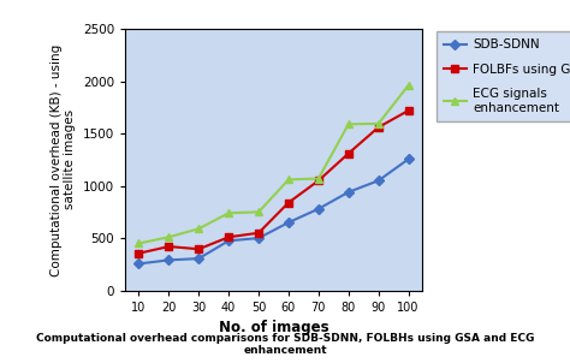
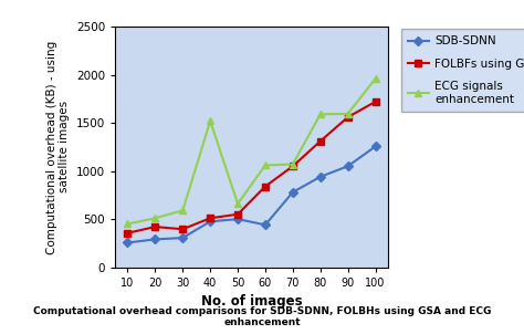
ECG signals enhancement/40: 740 -> 1520
ECG signals enhancement/50: 750 -> 660
SDB-SDNN/60: 650 -> 440
